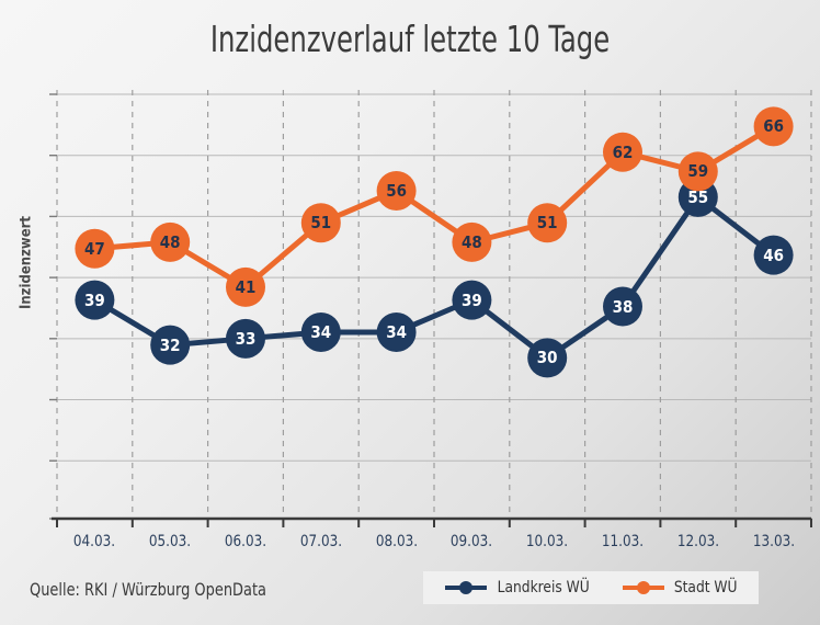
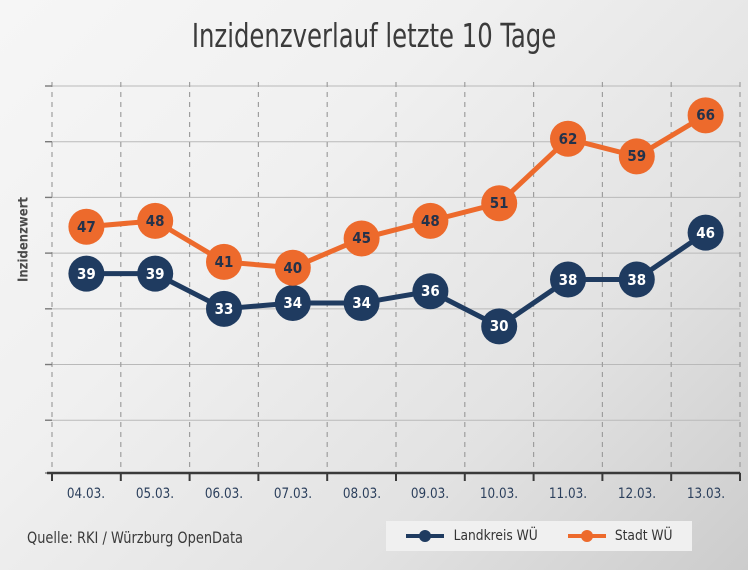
Landkreis WÜ/05.03.: 32 -> 39
Stadt WÜ/07.03.: 51 -> 40
Stadt WÜ/08.03.: 56 -> 45
Landkreis WÜ/09.03.: 39 -> 36
Landkreis WÜ/12.03.: 55 -> 38
